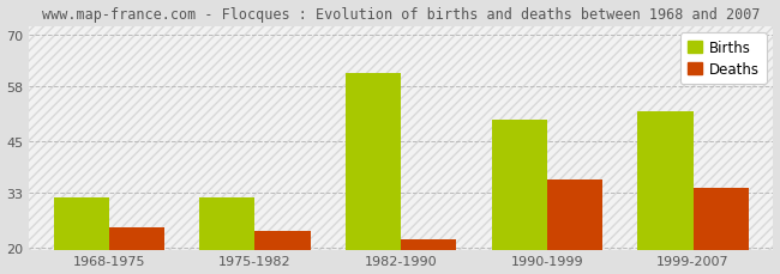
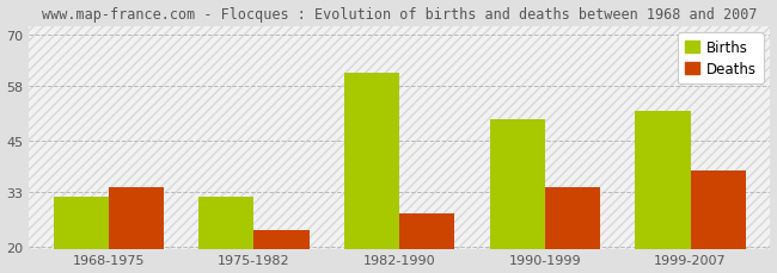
Deaths/1968-1975: 25 -> 34
Deaths/1982-1990: 22 -> 28
Deaths/1990-1999: 36 -> 34
Deaths/1999-2007: 34 -> 38
